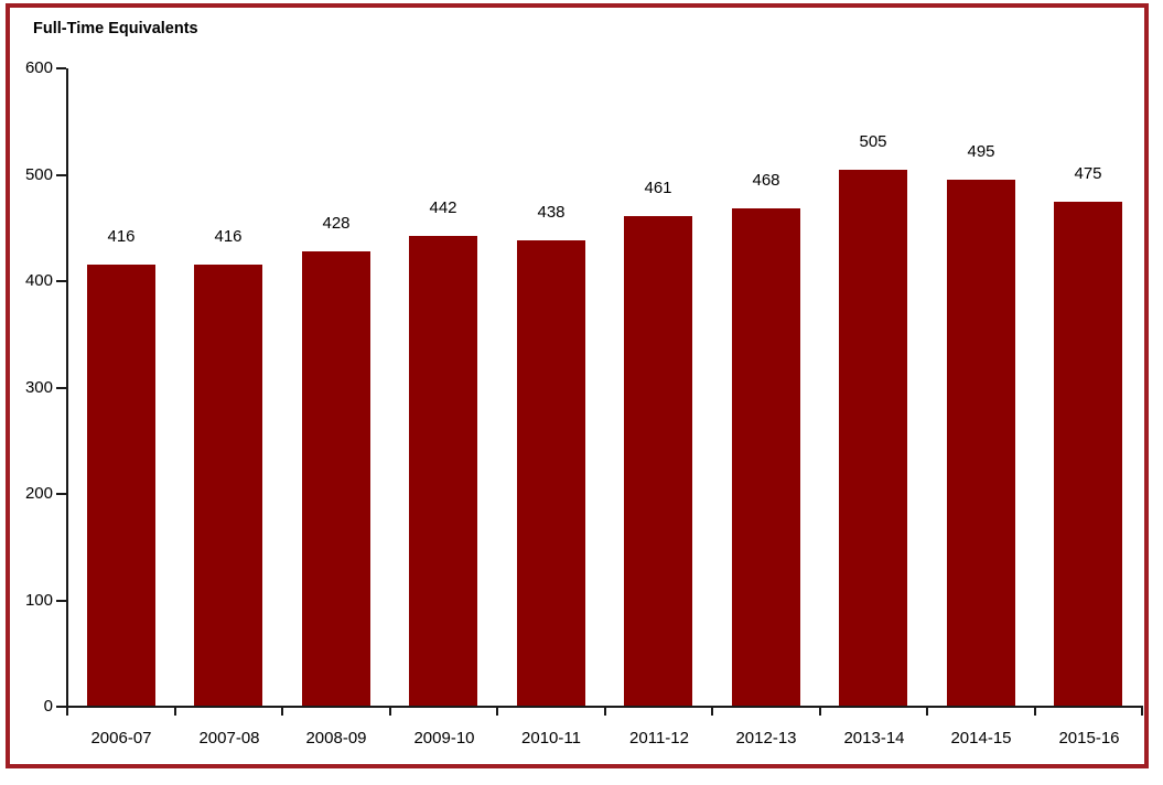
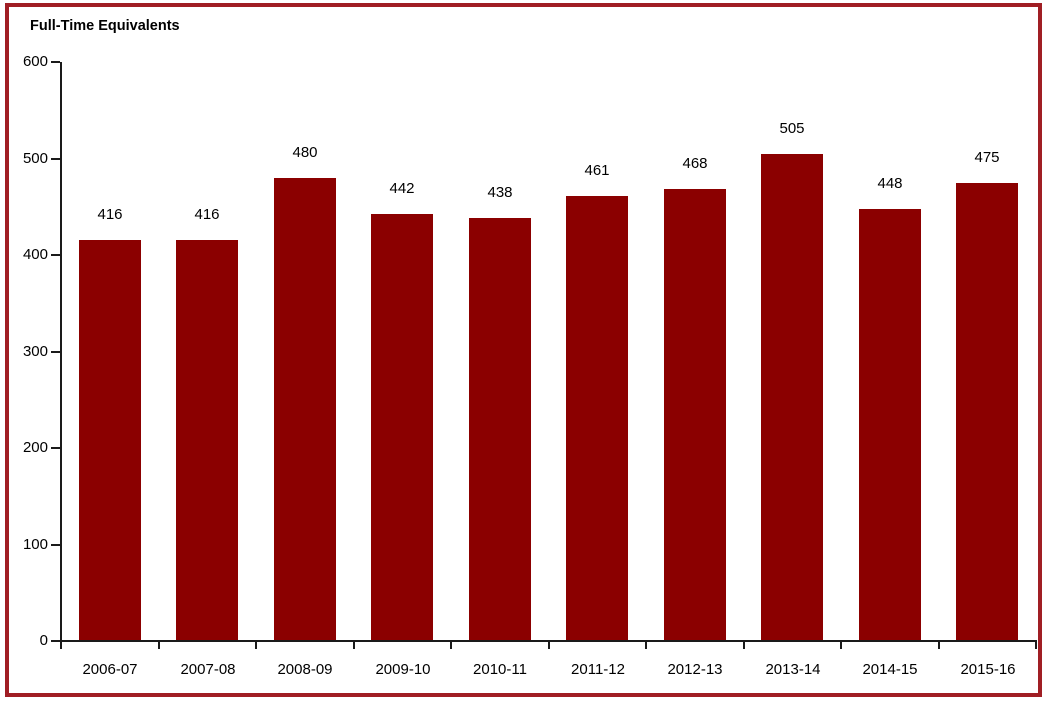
2008-09: 428 -> 480
2014-15: 495 -> 448
